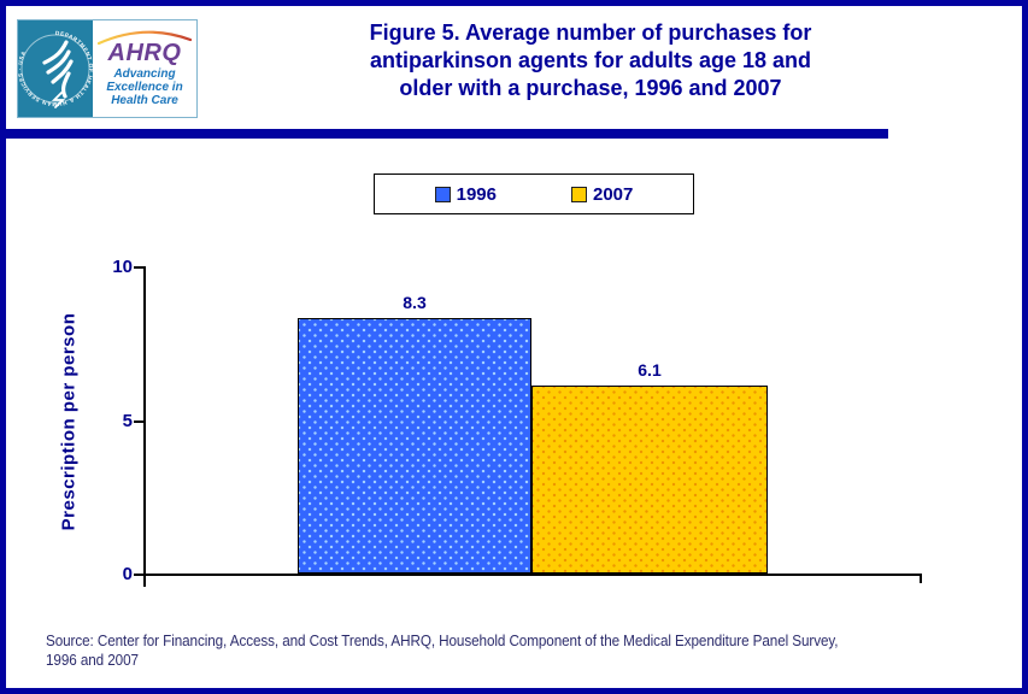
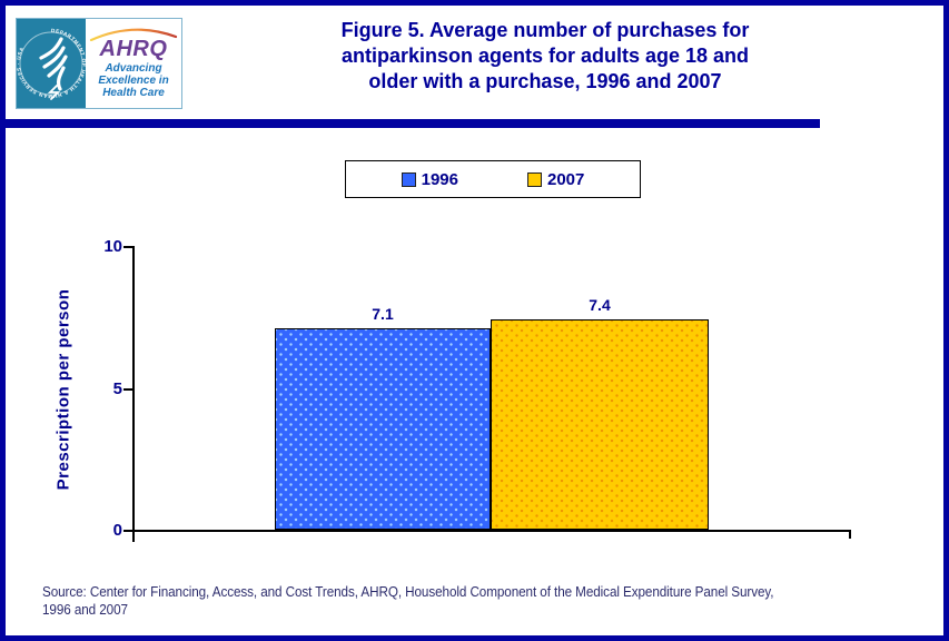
1996: 8.3 -> 7.1
2007: 6.1 -> 7.4
